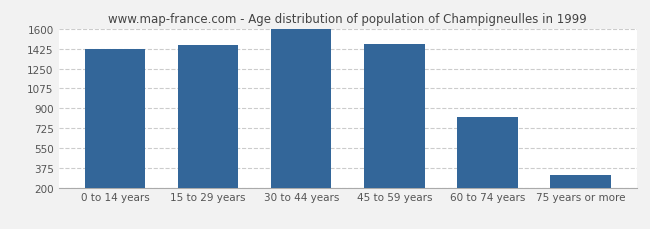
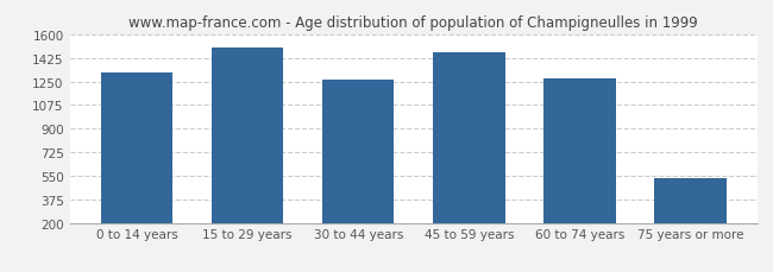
0 to 14 years: 1420 -> 1320
15 to 29 years: 1460 -> 1500
30 to 44 years: 1600 -> 1260
60 to 74 years: 820 -> 1270
75 years or more: 320 -> 530
